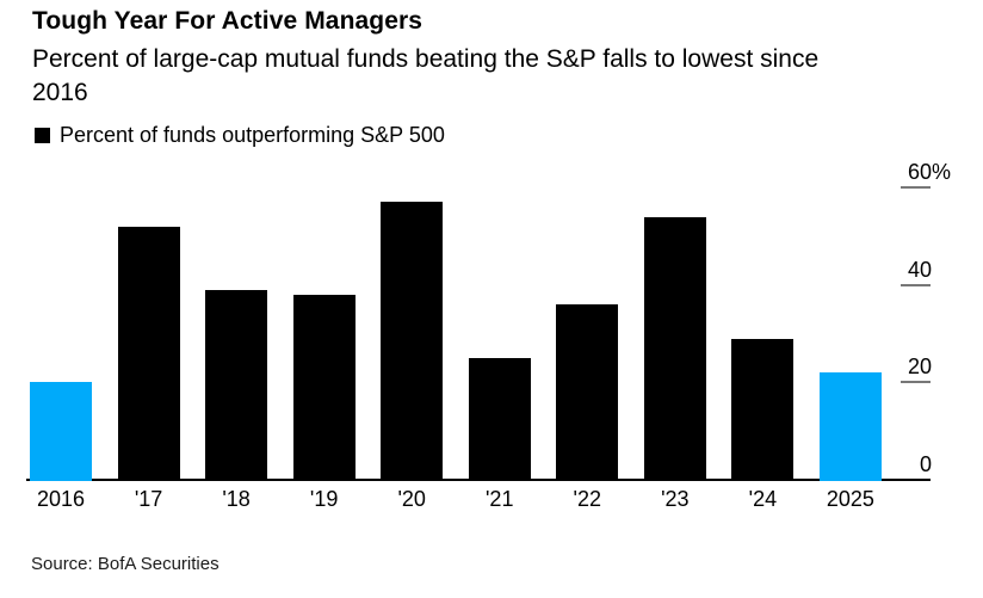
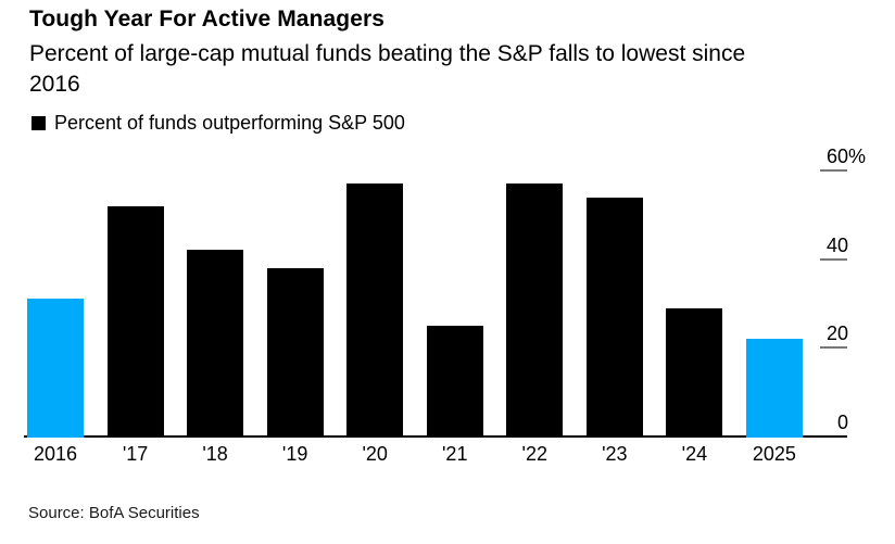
2016: 20 -> 31
'18: 39 -> 42
'22: 36 -> 57
